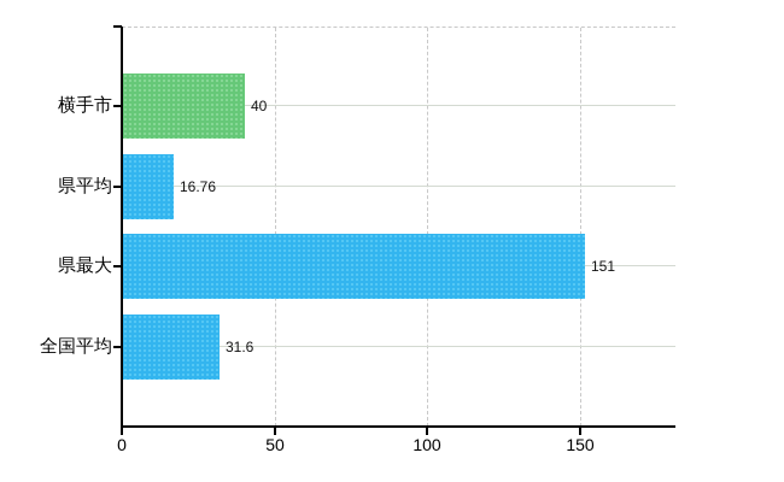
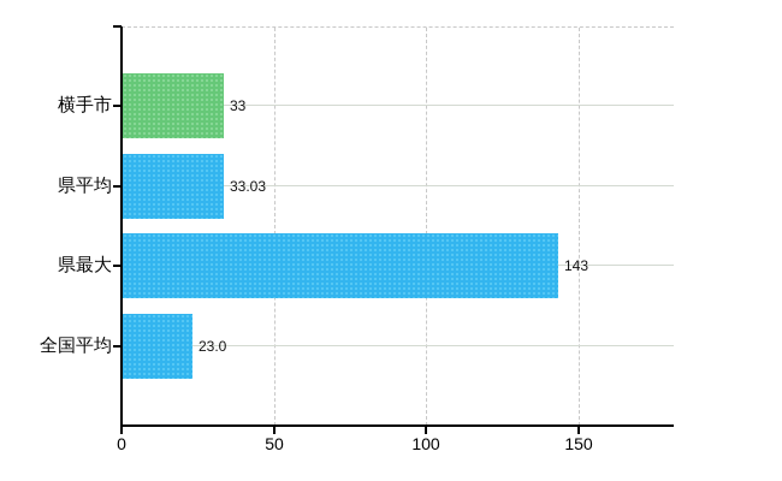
横手市: 40 -> 33
県平均: 16.76 -> 33.03
県最大: 151 -> 143
全国平均: 31.6 -> 23.0
